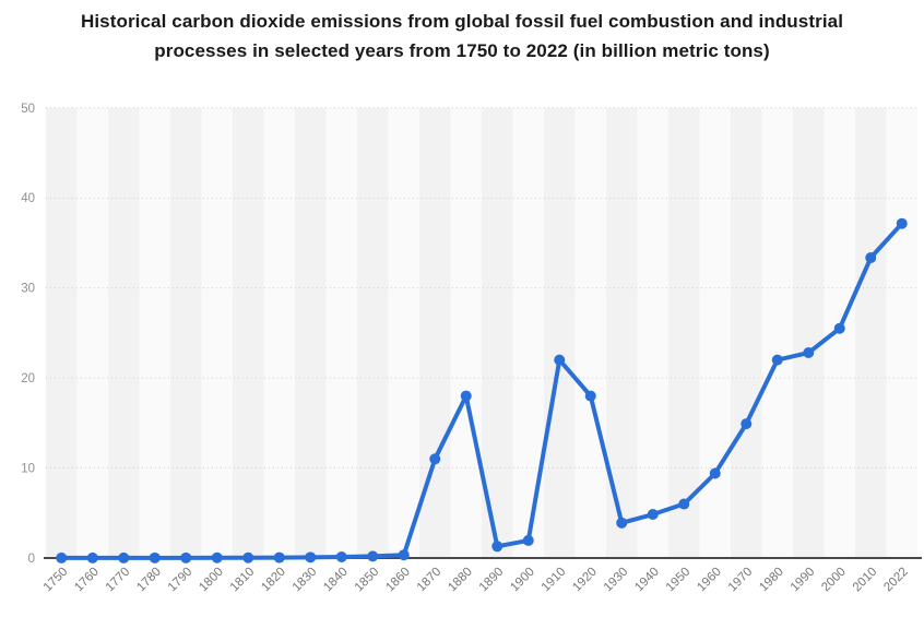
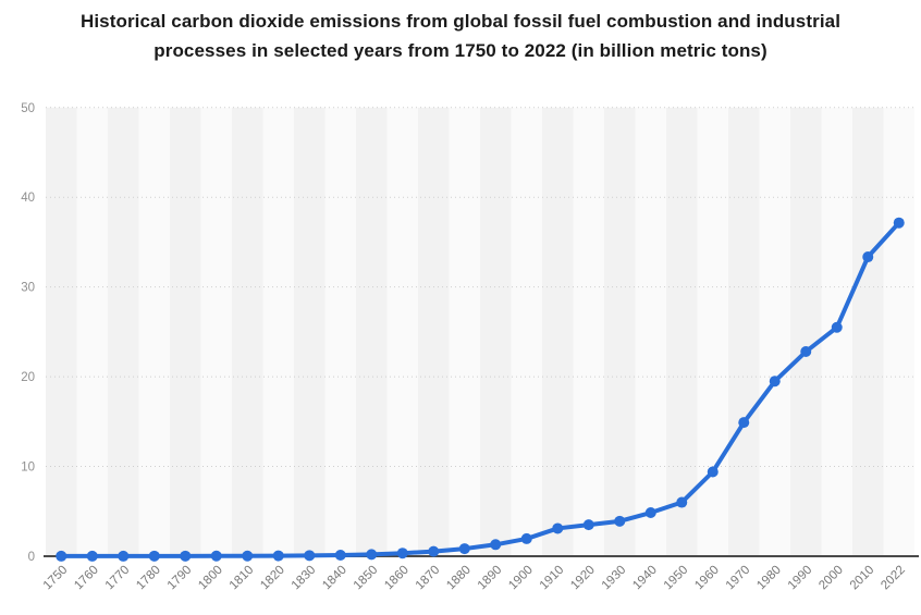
1870: 11 -> 1
1880: 18 -> 1
1910: 22 -> 3
1920: 18 -> 4
1980: 22 -> 20
